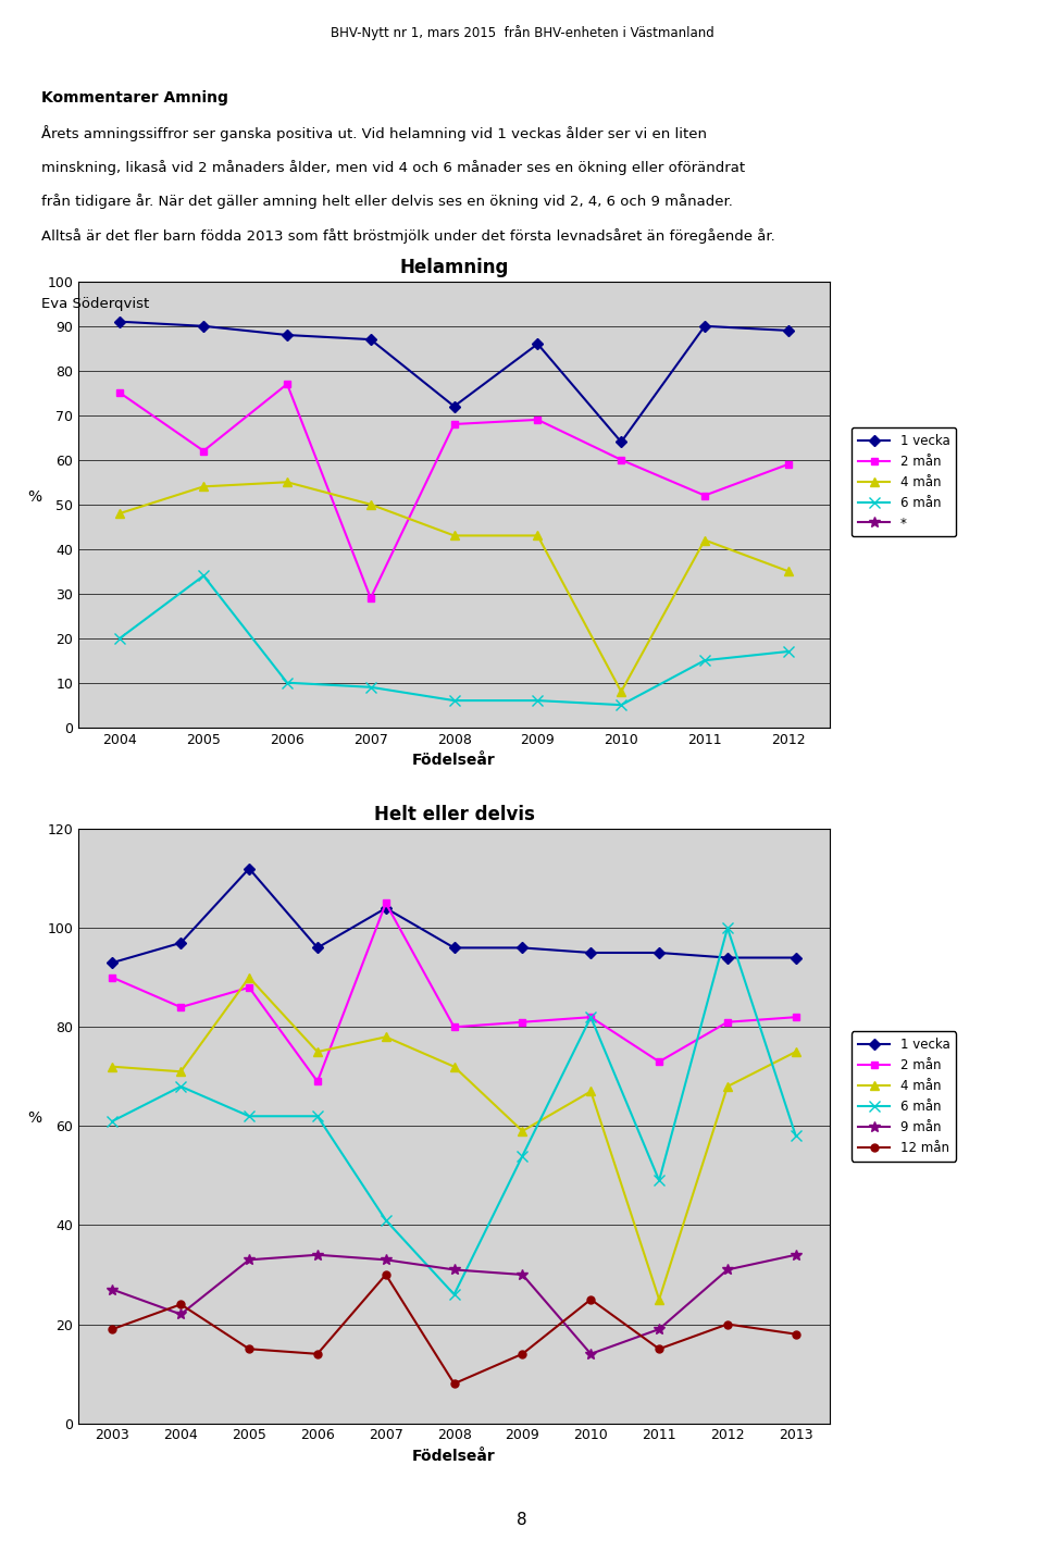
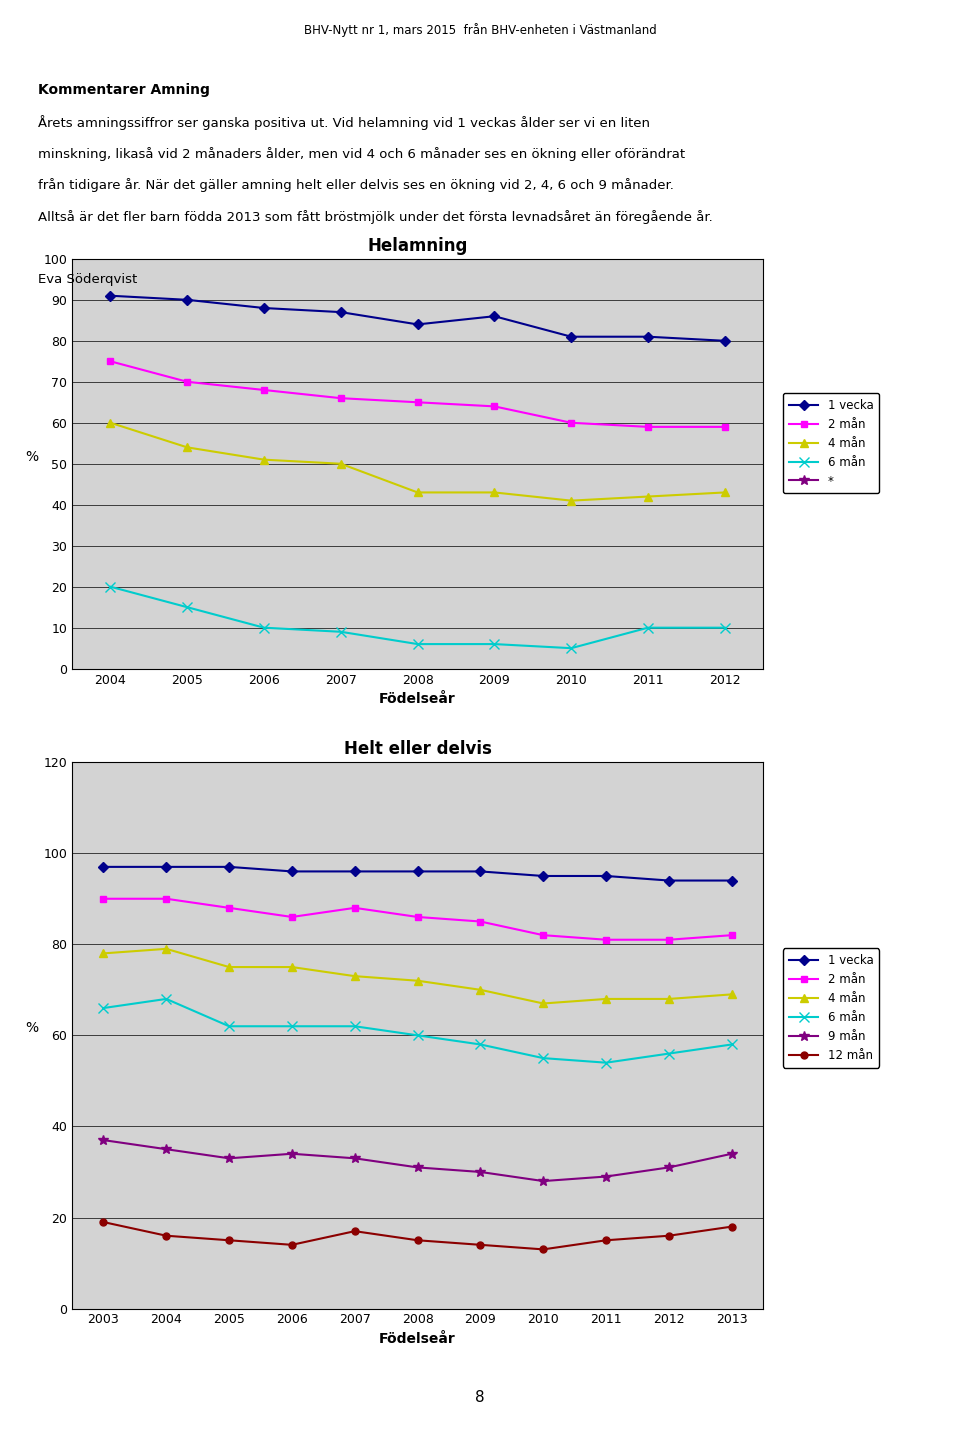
Helamning/4 mån/2004: 48 -> 60
Helamning/2 mån/2005: 62 -> 70
Helamning/6 mån/2005: 34 -> 15
Helamning/2 mån/2006: 77 -> 68
Helamning/4 mån/2006: 55 -> 51
Helamning/2 mån/2007: 29 -> 66
Helamning/1 vecka/2008: 72 -> 84
Helamning/2 mån/2008: 68 -> 65
Helamning/2 mån/2009: 69 -> 64
Helamning/1 vecka/2010: 64 -> 81
Helamning/4 mån/2010: 8 -> 41
Helamning/1 vecka/2011: 90 -> 81
Helamning/2 mån/2011: 52 -> 59
Helamning/6 mån/2011: 15 -> 10
Helamning/1 vecka/2012: 89 -> 80
Helamning/4 mån/2012: 35 -> 43
Helamning/6 mån/2012: 17 -> 10
Helt eller delvis/1 vecka/2003: 93 -> 97
Helt eller delvis/4 mån/2003: 72 -> 78
Helt eller delvis/6 mån/2003: 61 -> 66
Helt eller delvis/9 mån/2003: 27 -> 37
Helt eller delvis/2 mån/2004: 84 -> 90
Helt eller delvis/4 mån/2004: 71 -> 79
Helt eller delvis/9 mån/2004: 22 -> 35
Helt eller delvis/12 mån/2004: 24 -> 16
Helt eller delvis/1 vecka/2005: 112 -> 97
Helt eller delvis/4 mån/2005: 90 -> 75
Helt eller delvis/2 mån/2006: 69 -> 86
Helt eller delvis/1 vecka/2007: 104 -> 96
Helt eller delvis/2 mån/2007: 105 -> 88
Helt eller delvis/4 mån/2007: 78 -> 73
Helt eller delvis/6 mån/2007: 41 -> 62
Helt eller delvis/12 mån/2007: 30 -> 17
Helt eller delvis/2 mån/2008: 80 -> 86
Helt eller delvis/6 mån/2008: 26 -> 60
Helt eller delvis/12 mån/2008: 8 -> 15
Helt eller delvis/2 mån/2009: 81 -> 85
Helt eller delvis/4 mån/2009: 59 -> 70
Helt eller delvis/6 mån/2009: 54 -> 58
Helt eller delvis/6 mån/2010: 82 -> 55
Helt eller delvis/9 mån/2010: 14 -> 28
Helt eller delvis/12 mån/2010: 25 -> 13
Helt eller delvis/2 mån/2011: 73 -> 81
Helt eller delvis/4 mån/2011: 25 -> 68
Helt eller delvis/6 mån/2011: 49 -> 54
Helt eller delvis/9 mån/2011: 19 -> 29
Helt eller delvis/6 mån/2012: 100 -> 56
Helt eller delvis/12 mån/2012: 20 -> 16
Helt eller delvis/4 mån/2013: 75 -> 69
